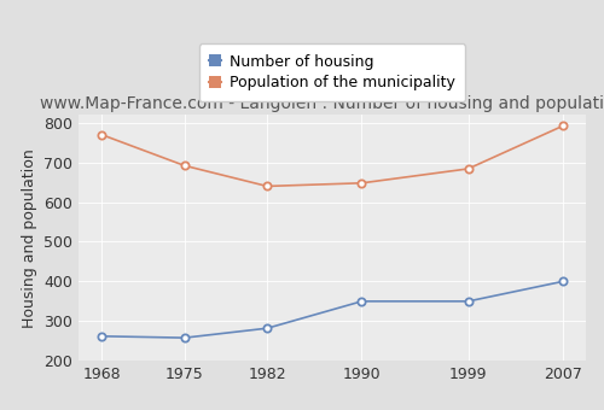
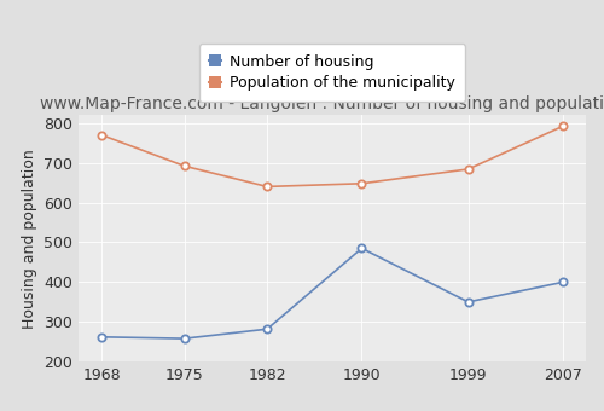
Number of housing/1990: 350 -> 485
